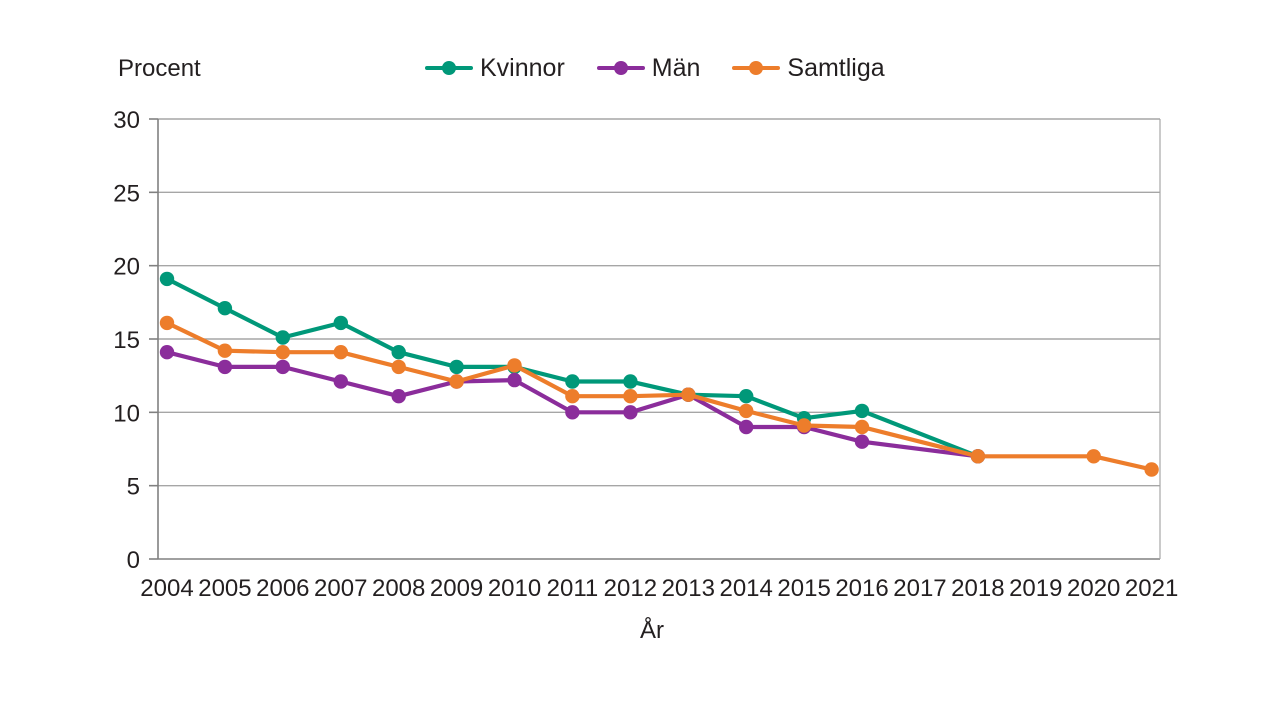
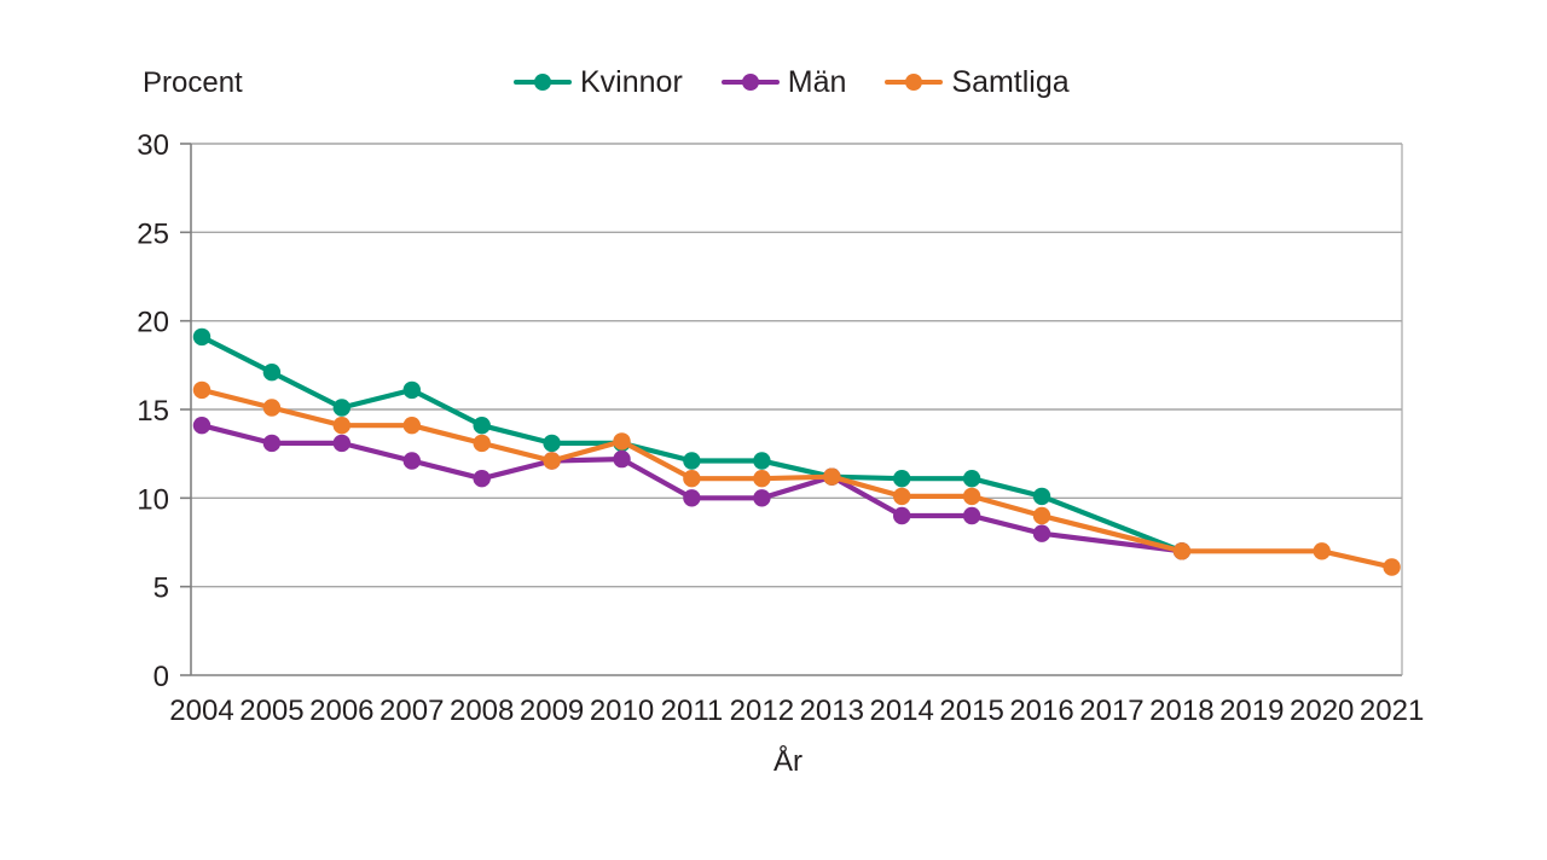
Samtliga/2005: 14.2 -> 15.1
Kvinnor/2015: 9.6 -> 11.1
Samtliga/2015: 9.1 -> 10.1
